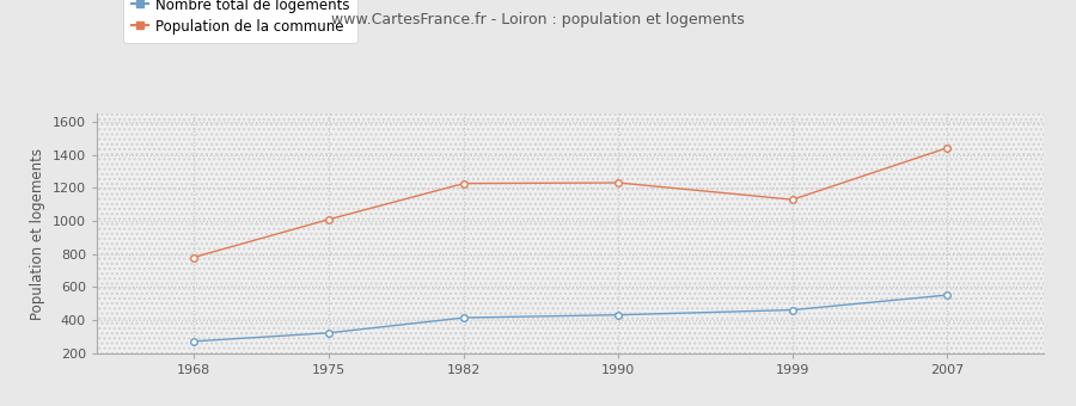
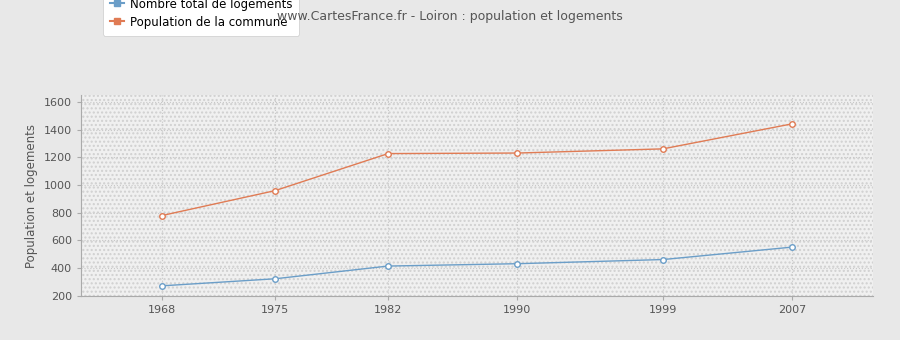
Population de la commune/1975: 1010 -> 960
Population de la commune/1999: 1130 -> 1260
